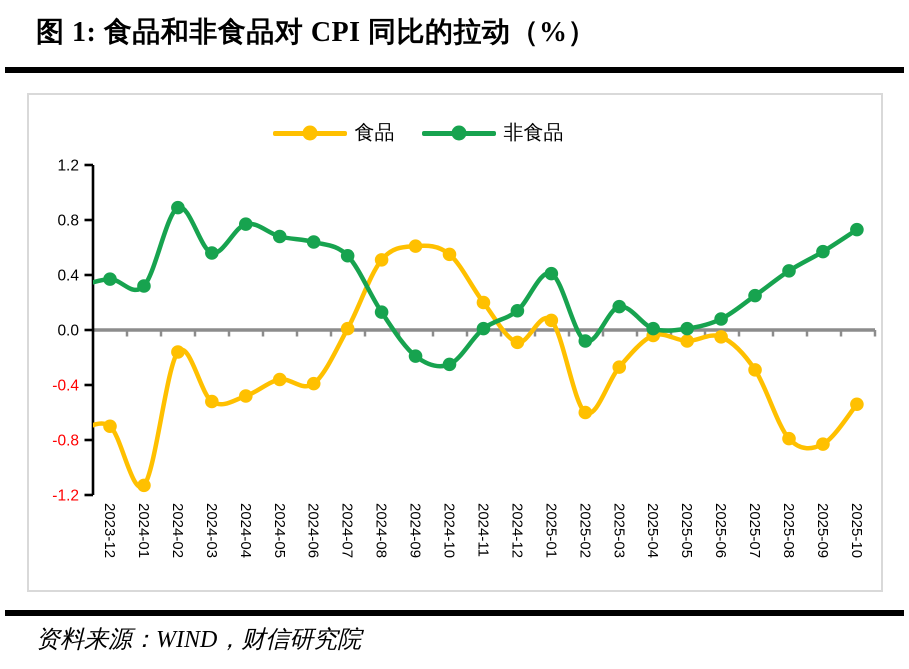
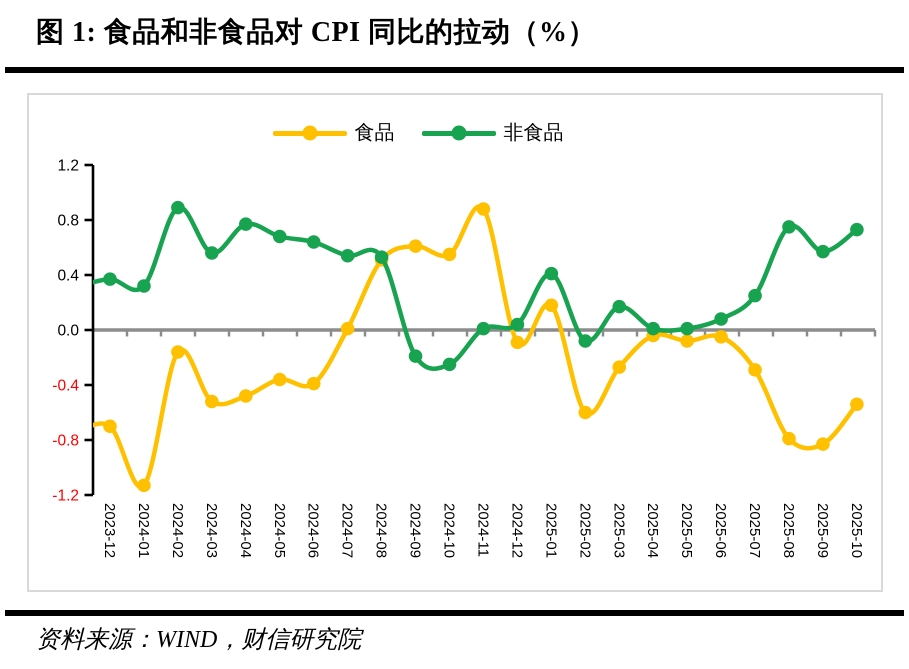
非食品/2024-08: 0.13 -> 0.53
食品/2024-11: 0.20 -> 0.88
非食品/2024-12: 0.14 -> 0.04
食品/2025-01: 0.07 -> 0.18
非食品/2025-08: 0.43 -> 0.75
